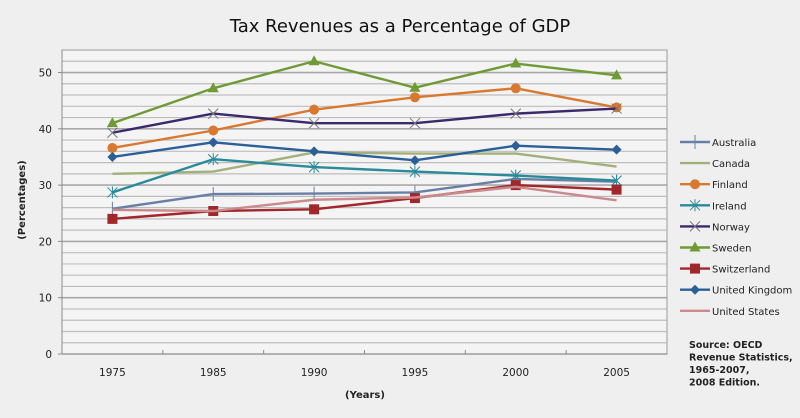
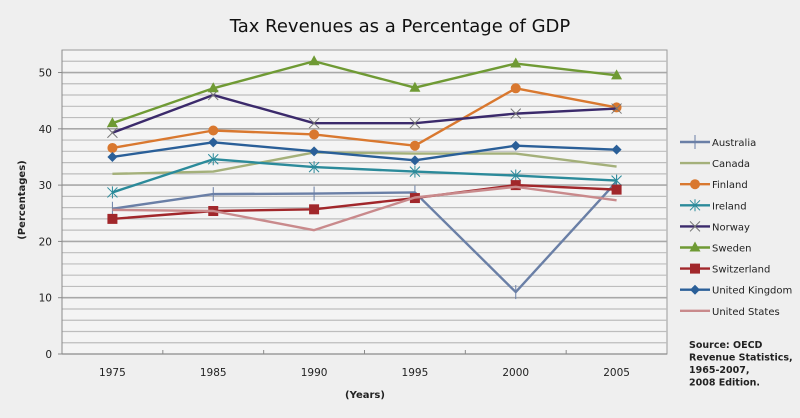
Norway/1985: 43 -> 46
Finland/1990: 43 -> 39
United States/1990: 27 -> 22
Finland/1995: 46 -> 37
Australia/2000: 31 -> 11
